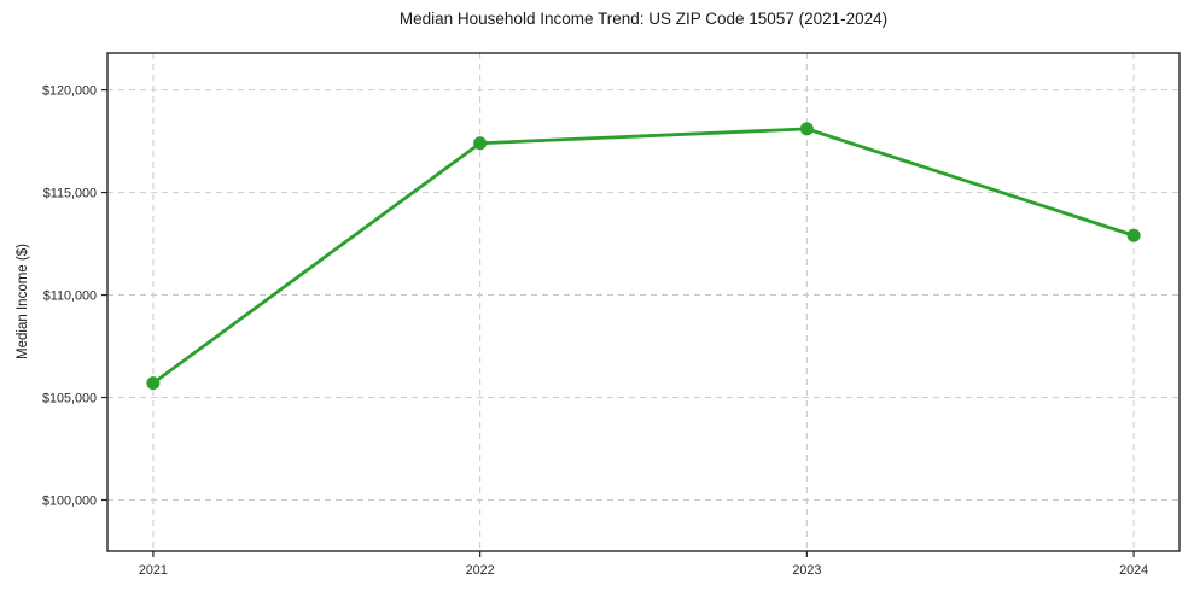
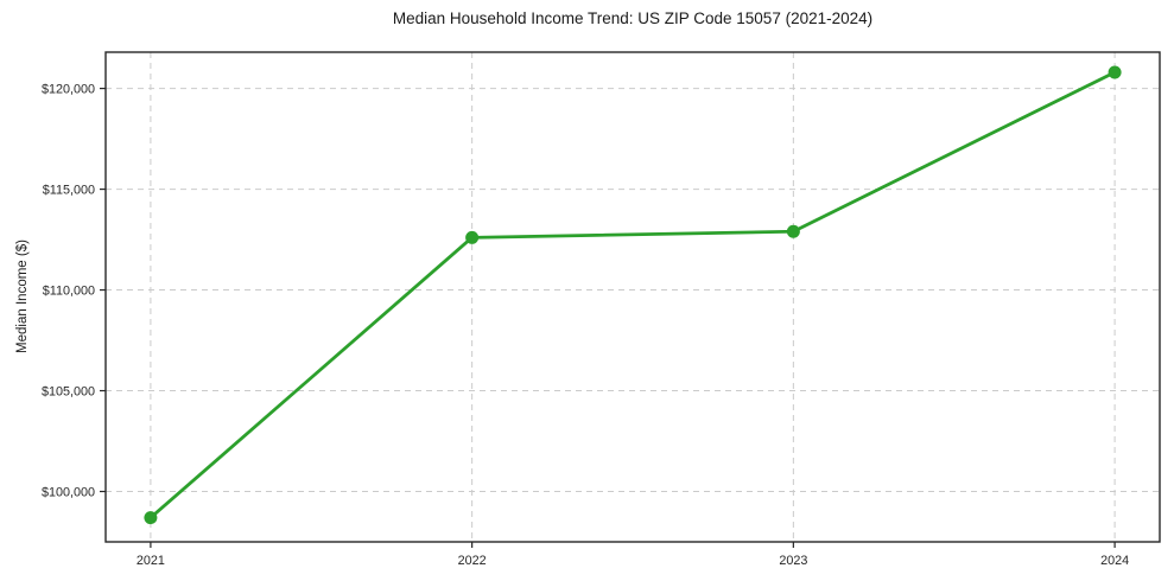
2021: $105700 -> $98700
2022: $117400 -> $112600
2023: $118100 -> $112900
2024: $112900 -> $120800
